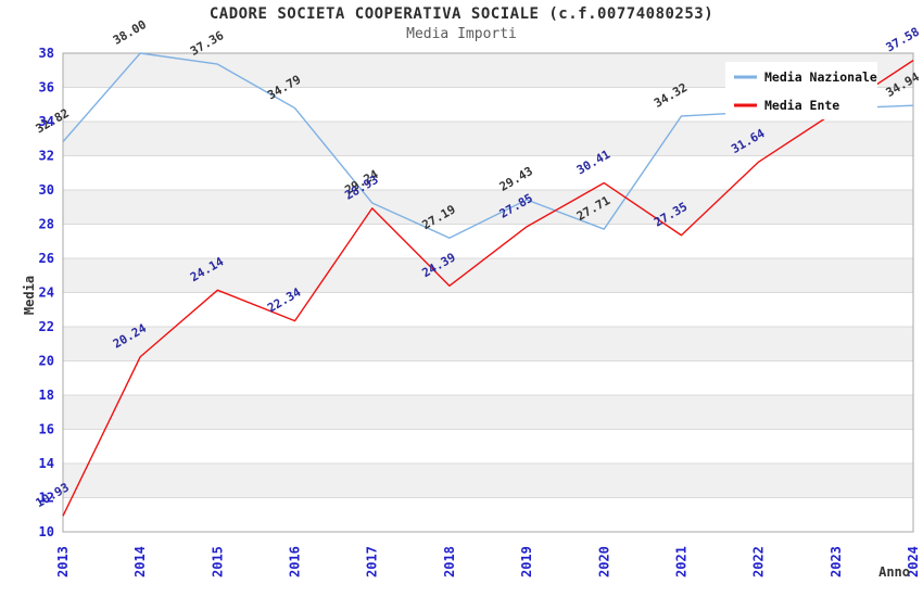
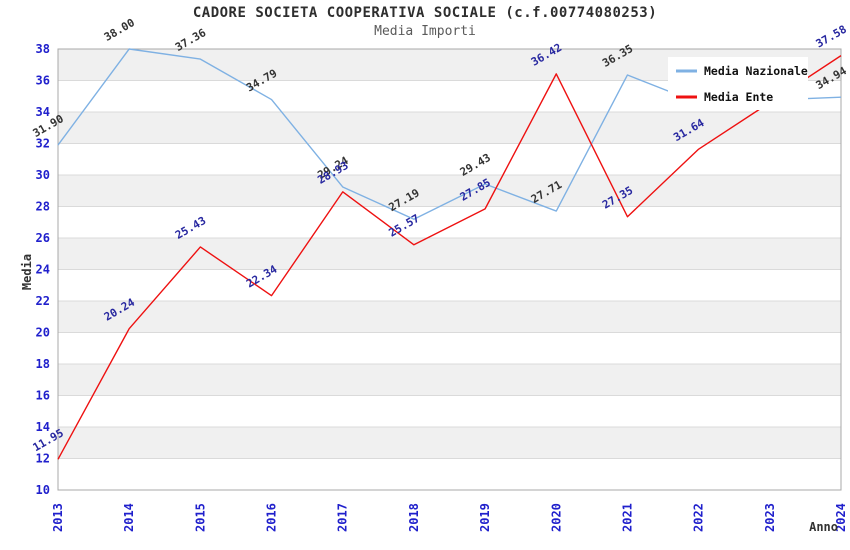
Media Nazionale/2013: 32.82 -> 31.90
Media Ente/2013: 10.93 -> 11.95
Media Ente/2015: 24.14 -> 25.43
Media Ente/2018: 24.39 -> 25.57
Media Ente/2020: 30.41 -> 36.42
Media Nazionale/2021: 34.32 -> 36.35
